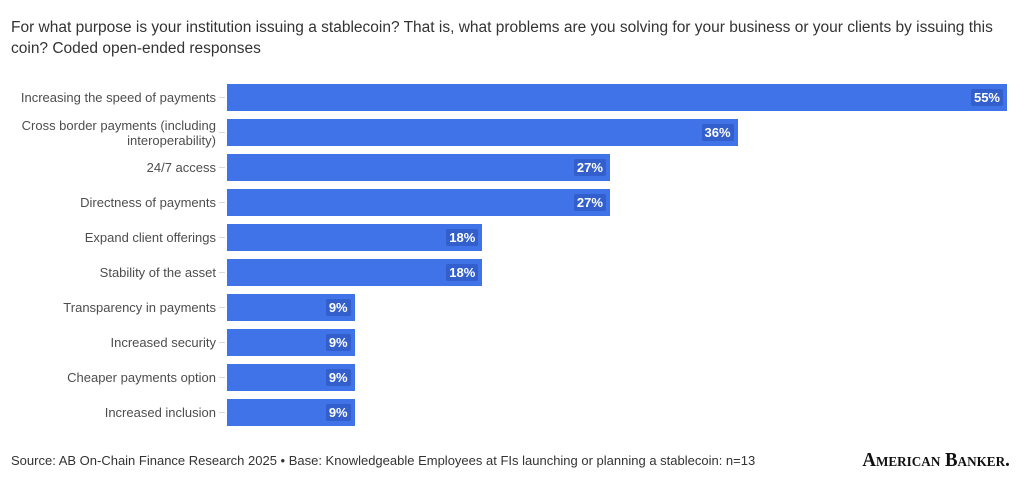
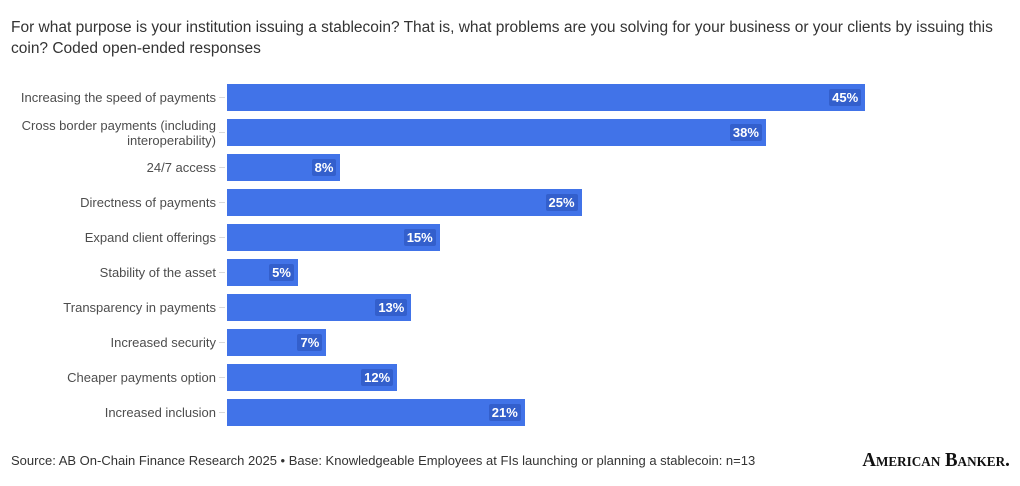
Increasing the speed of payments: 55% -> 45%
Cross border payments (including interoperability): 36% -> 38%
24/7 access: 27% -> 8%
Directness of payments: 27% -> 25%
Expand client offerings: 18% -> 15%
Stability of the asset: 18% -> 5%
Transparency in payments: 9% -> 13%
Increased security: 9% -> 7%
Cheaper payments option: 9% -> 12%
Increased inclusion: 9% -> 21%
